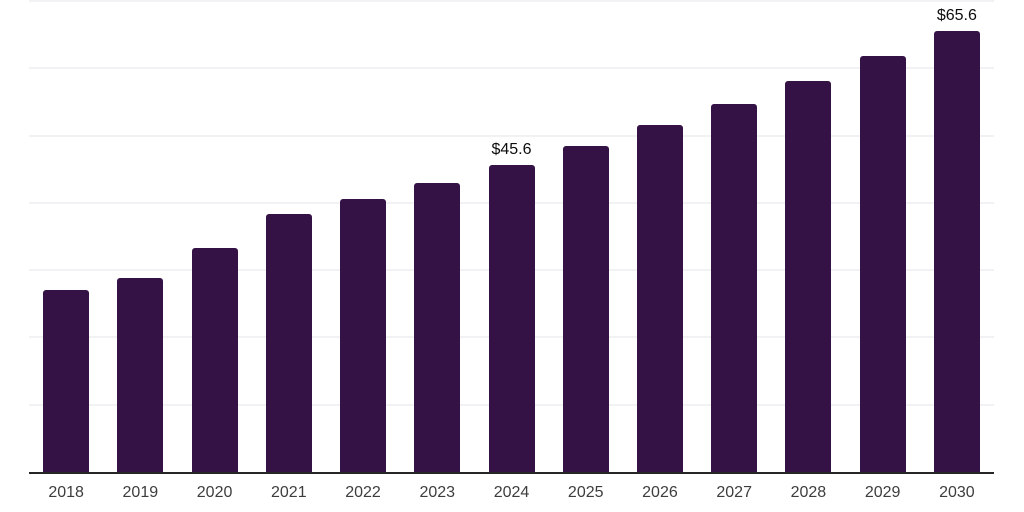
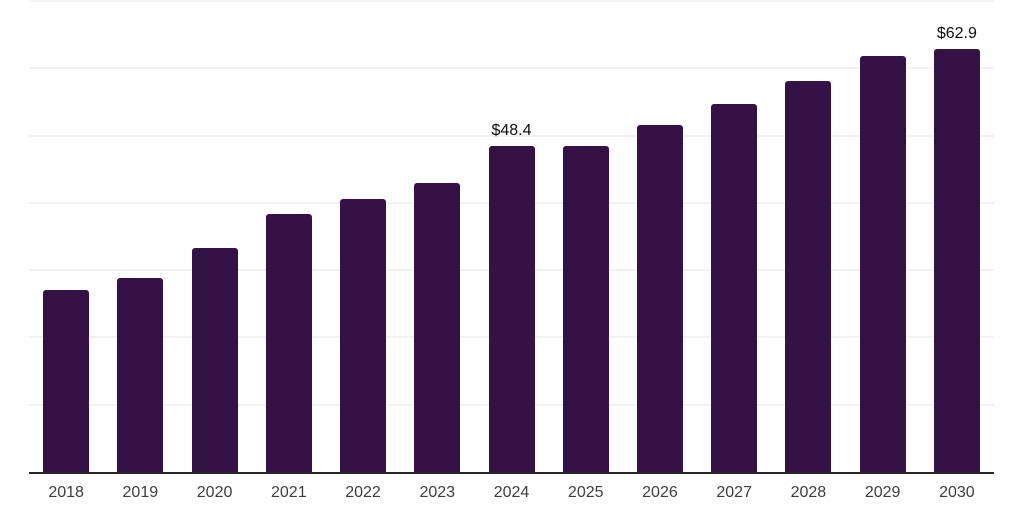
2024: $45.6 -> $48.4
2030: $65.6 -> $62.9
